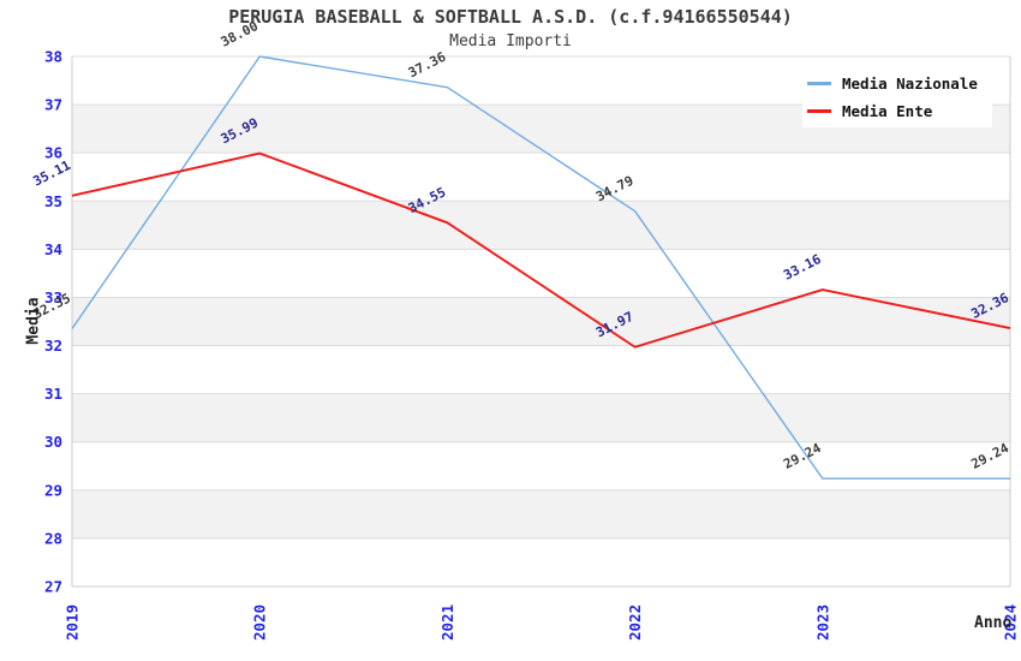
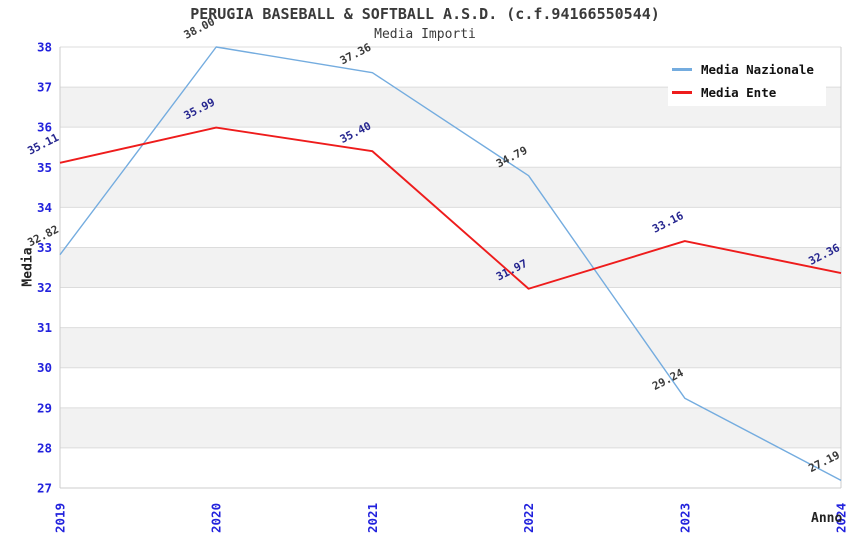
Media Nazionale/2019: 32.35 -> 32.82
Media Ente/2021: 34.55 -> 35.40
Media Nazionale/2024: 29.24 -> 27.19
